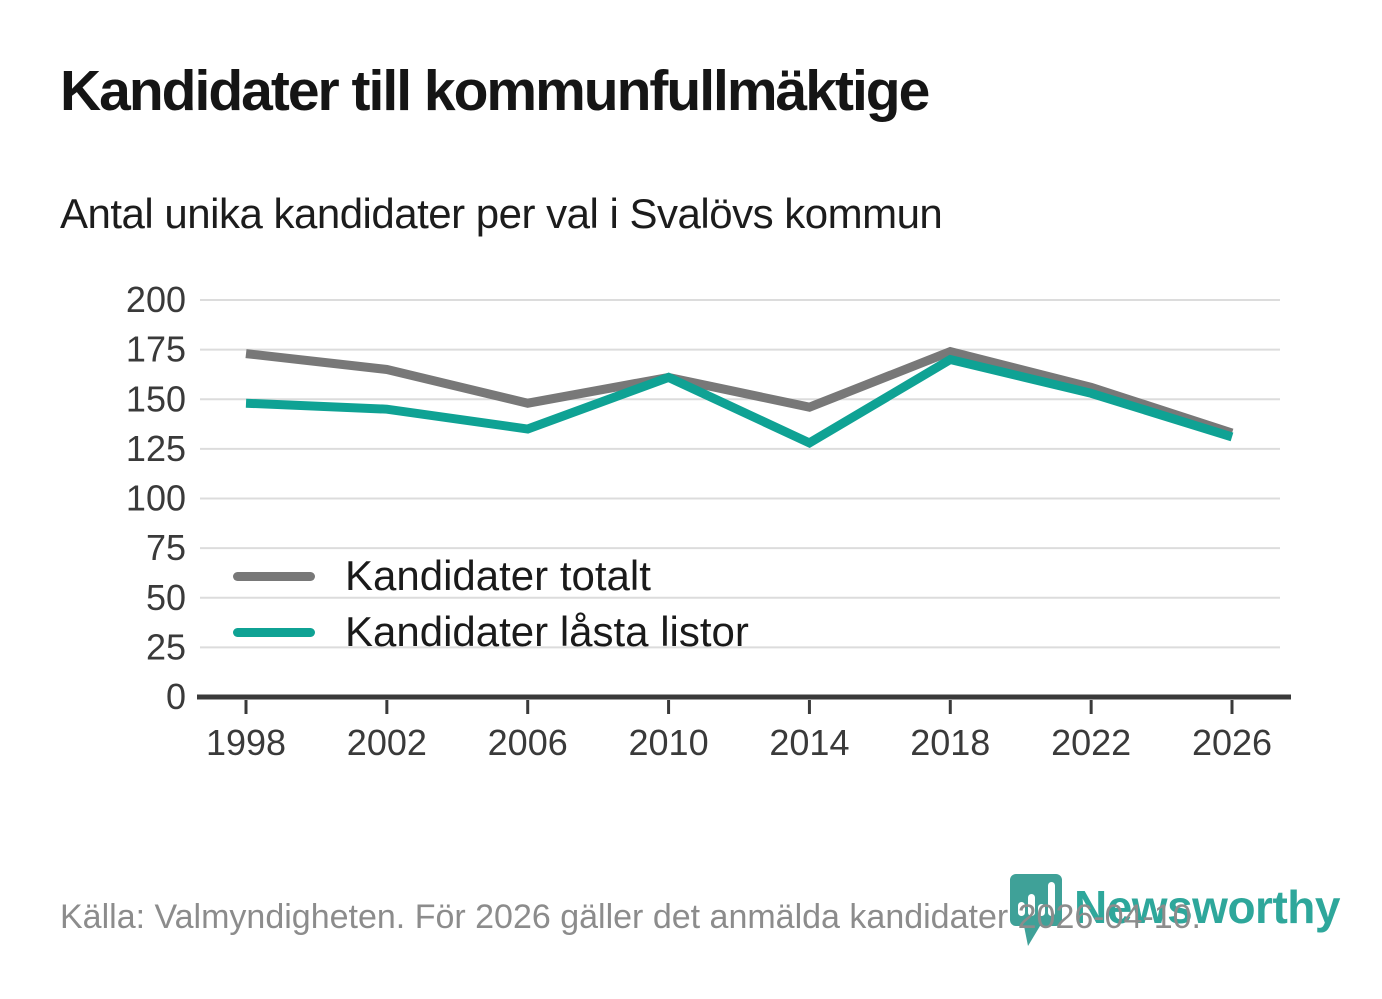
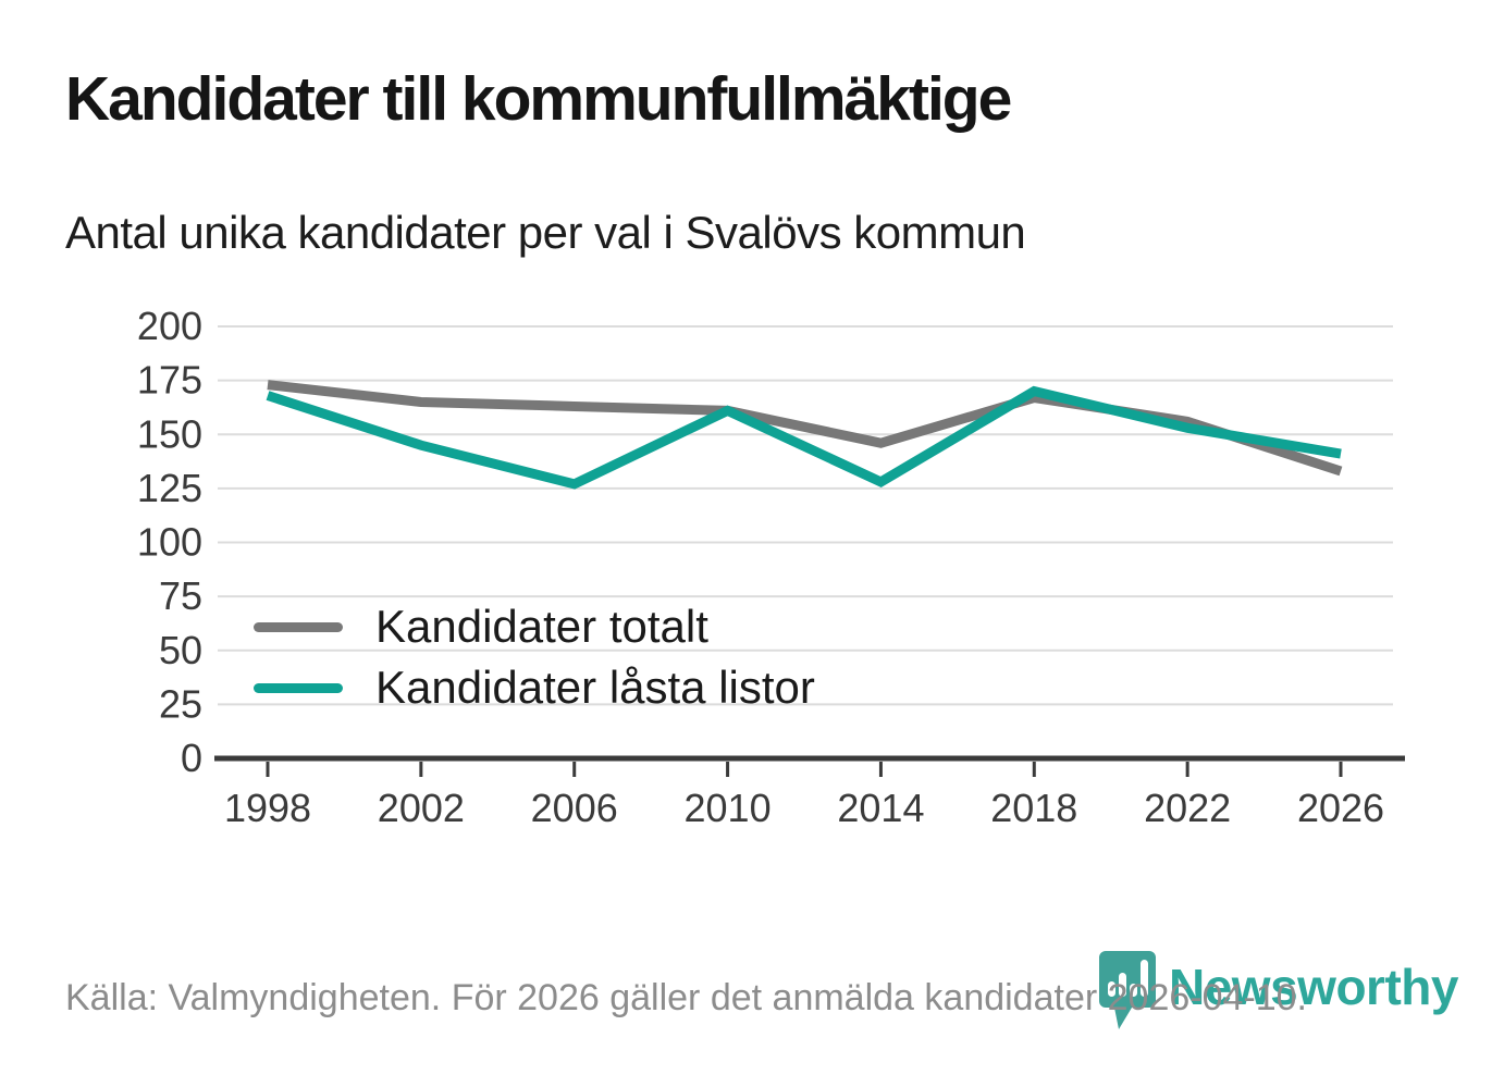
Kandidater låsta listor/1998: 148 -> 168
Kandidater totalt/2006: 148 -> 163
Kandidater låsta listor/2006: 135 -> 127
Kandidater totalt/2018: 174 -> 167
Kandidater låsta listor/2026: 131 -> 141
